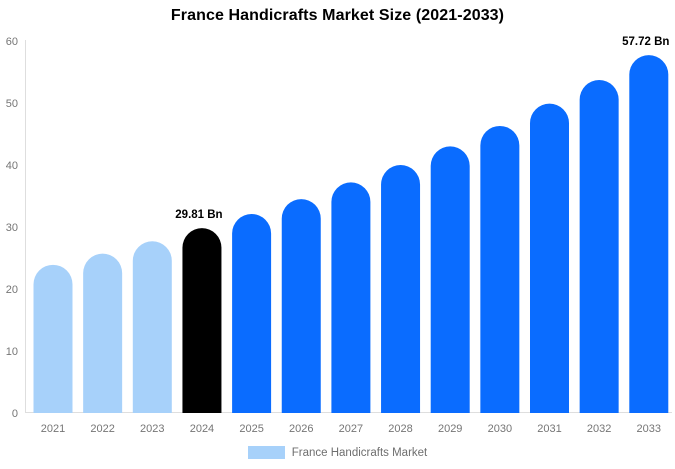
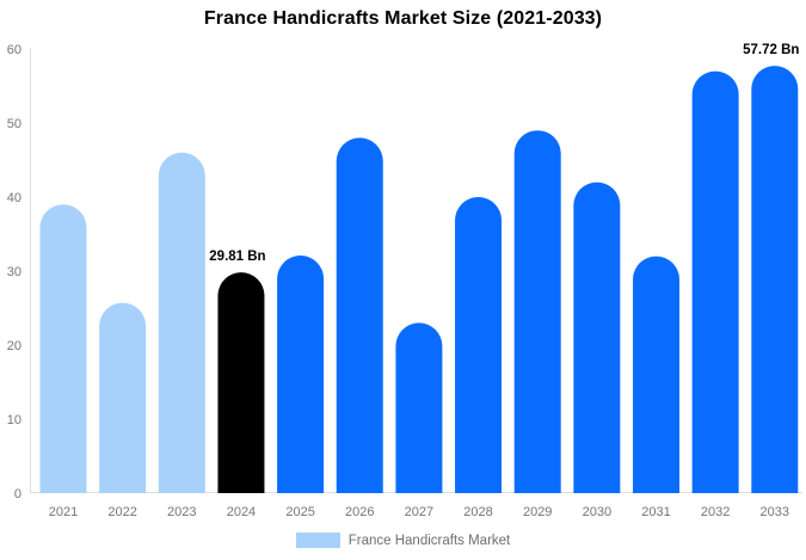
2021: 24 -> 39
2023: 28 -> 46
2026: 34 -> 48
2027: 37 -> 23
2029: 43 -> 49
2030: 46 -> 42
2031: 50 -> 32
2032: 54 -> 57
